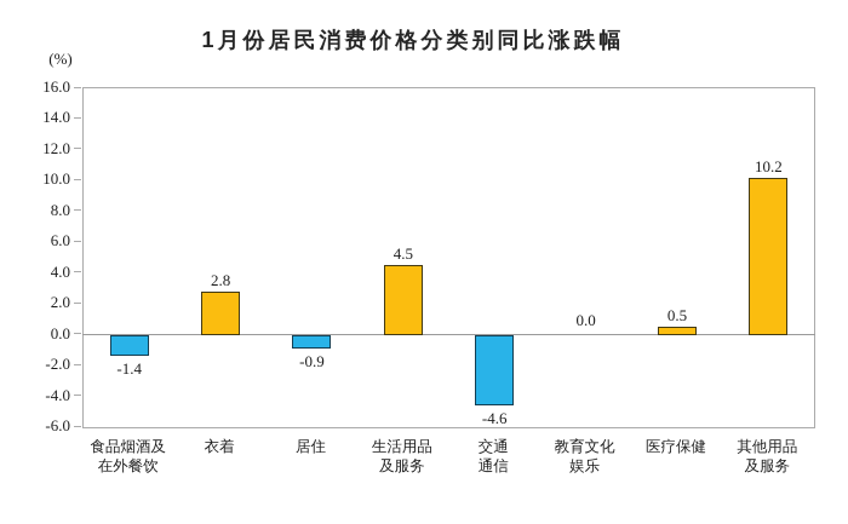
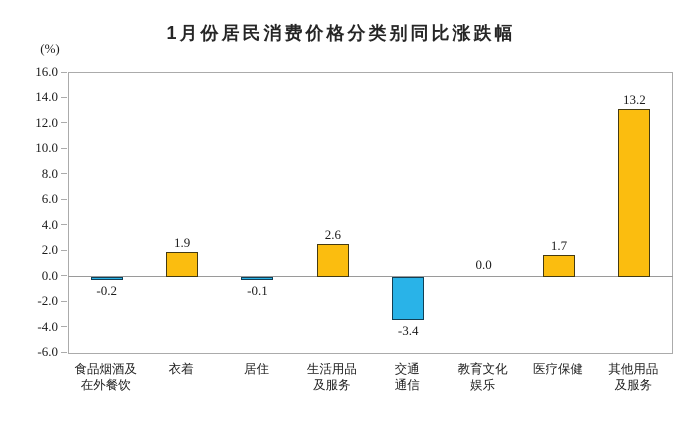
食品烟酒及 在外餐饮: -1.4 -> -0.2
衣着: 2.8 -> 1.9
居住: -0.9 -> -0.1
生活用品 及服务: 4.5 -> 2.6
交通 通信: -4.6 -> -3.4
医疗保健: 0.5 -> 1.7
其他用品 及服务: 10.2 -> 13.2
